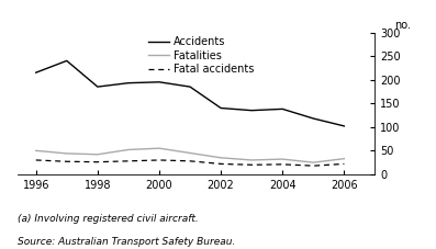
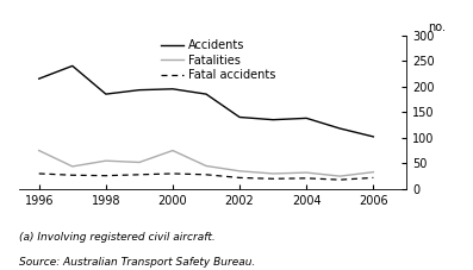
Fatalities/1996: 50 -> 75
Fatalities/1998: 42 -> 55
Fatalities/2000: 55 -> 75
